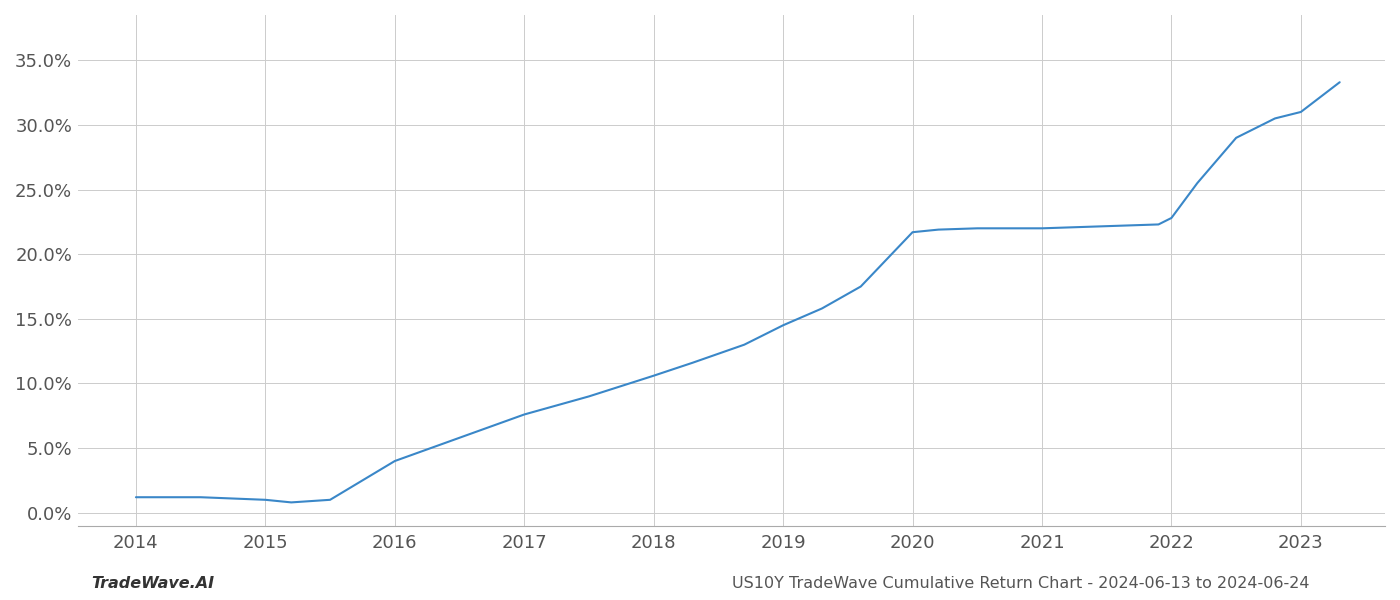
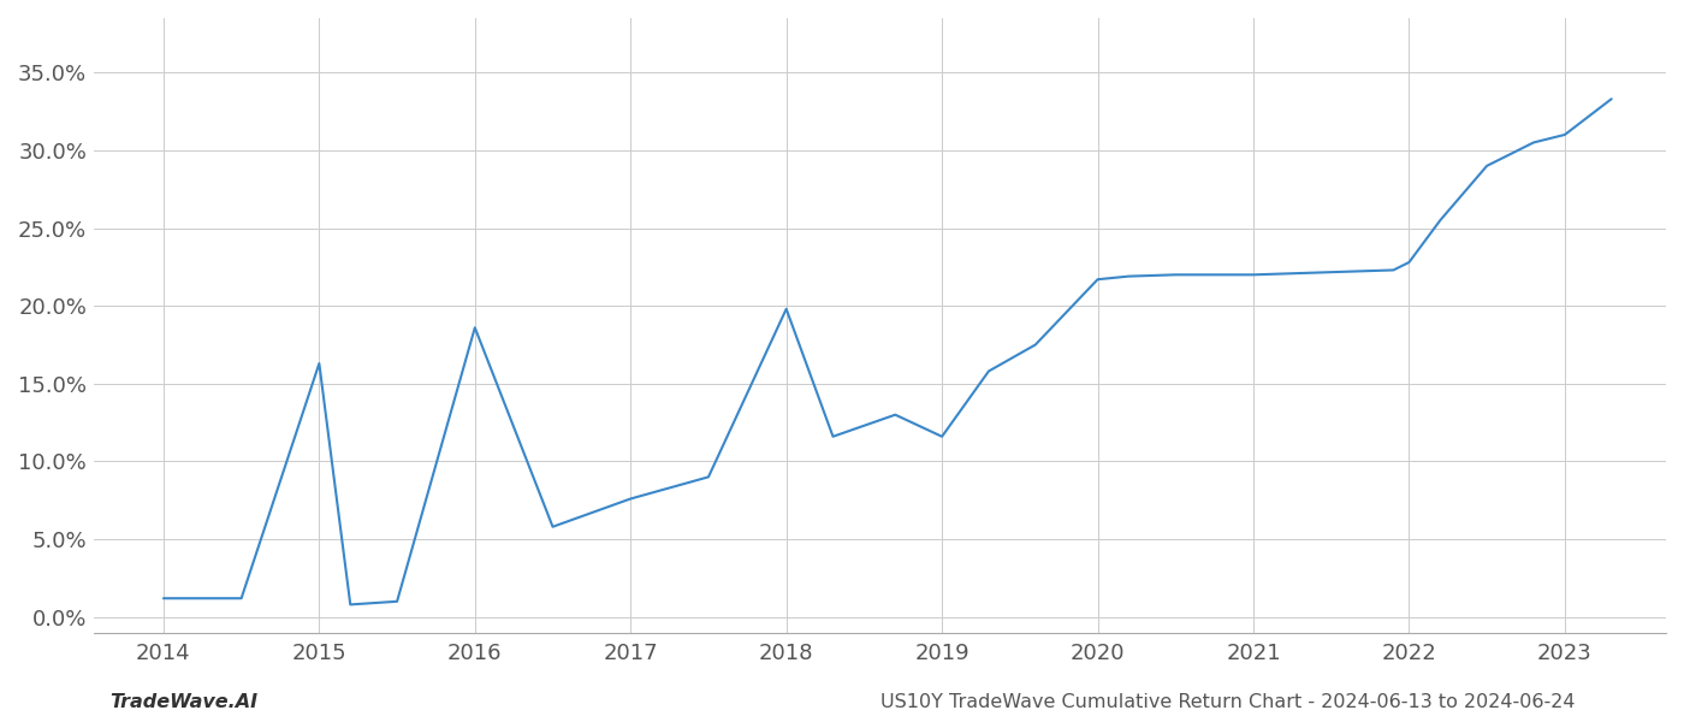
2015: 1.0% -> 16.3%
2016: 4.0% -> 18.6%
2018: 10.6% -> 19.8%
2019: 14.5% -> 11.6%
